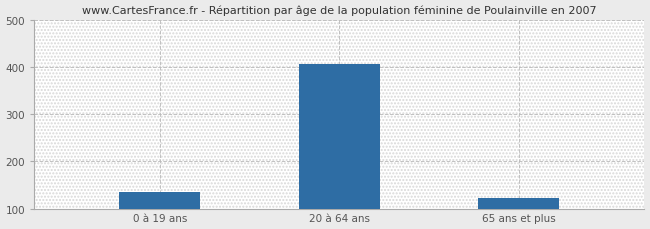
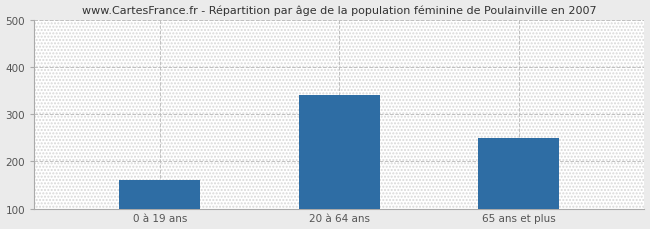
0 à 19 ans: 135 -> 160
20 à 64 ans: 406 -> 340
65 ans et plus: 122 -> 250
